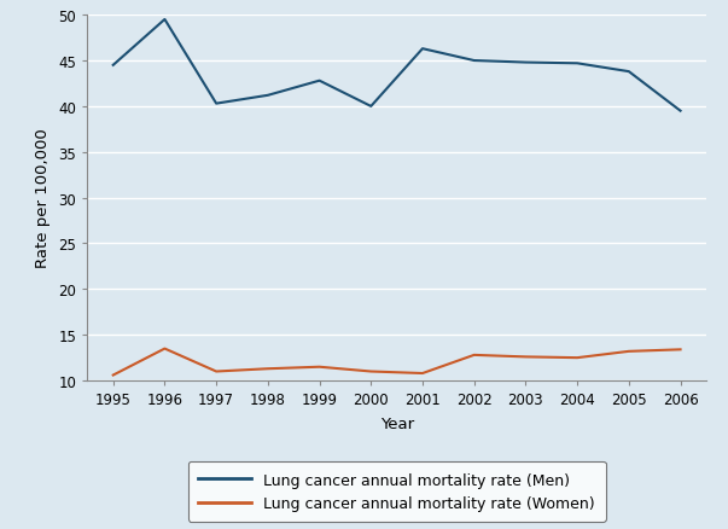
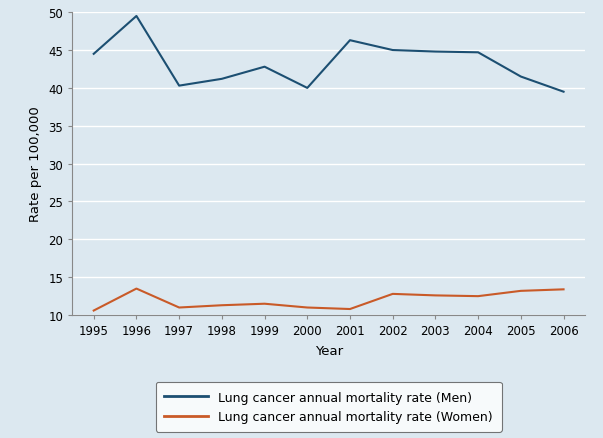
Lung cancer annual mortality rate (Men)/2005: 43.8 -> 41.5
